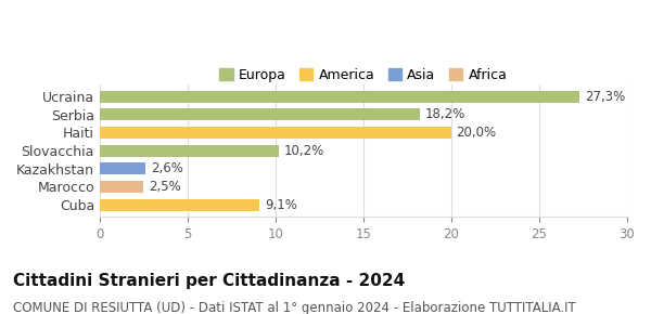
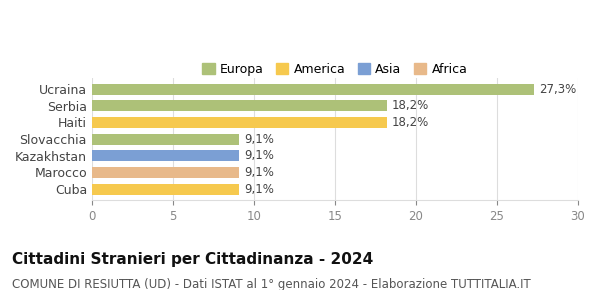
Haiti: 20,0% -> 18,2%
Slovacchia: 10,2% -> 9,1%
Kazakhstan: 2,6% -> 9,1%
Marocco: 2,5% -> 9,1%
